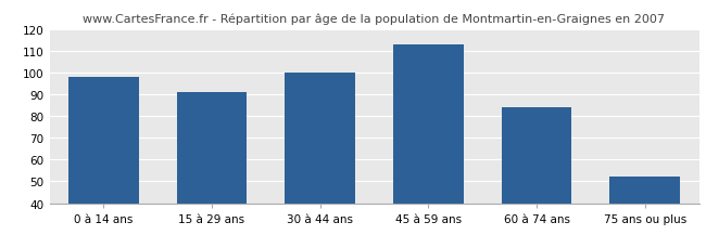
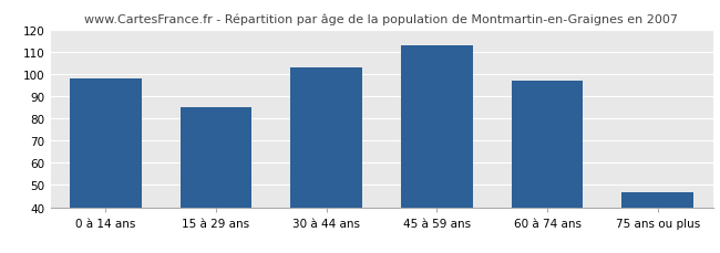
15 à 29 ans: 91 -> 85
30 à 44 ans: 100 -> 103
60 à 74 ans: 84 -> 97
75 ans ou plus: 52 -> 47
